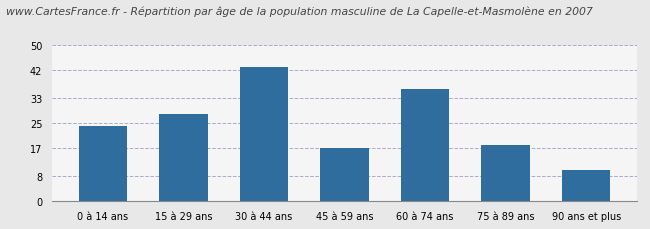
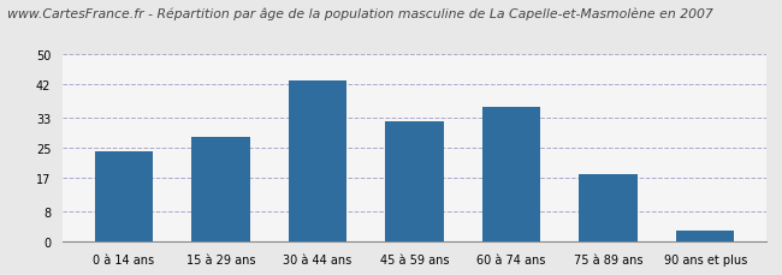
45 à 59 ans: 17 -> 32
90 ans et plus: 10 -> 3
